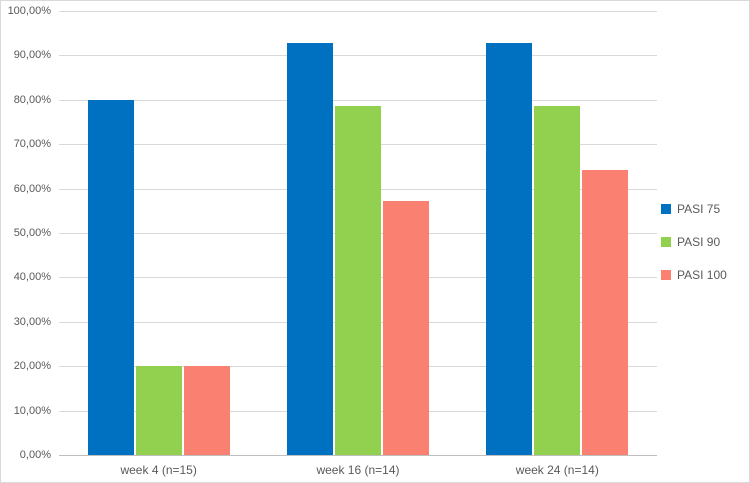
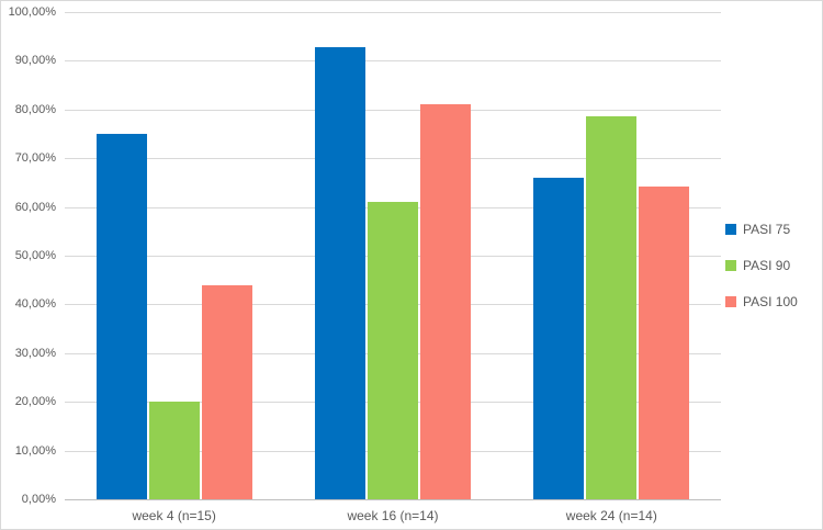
PASI 75/week 4 (n=15): 80% -> 75%
PASI 100/week 4 (n=15): 20% -> 44%
PASI 90/week 16 (n=14): 79% -> 61%
PASI 100/week 16 (n=14): 57% -> 81%
PASI 75/week 24 (n=14): 93% -> 66%
